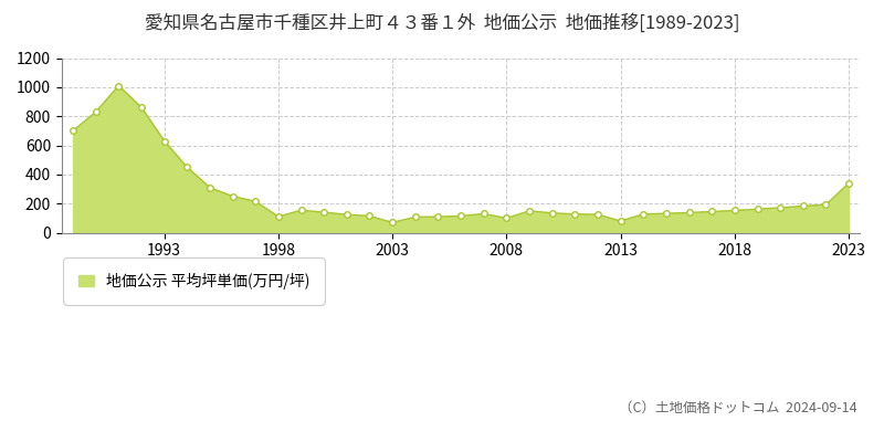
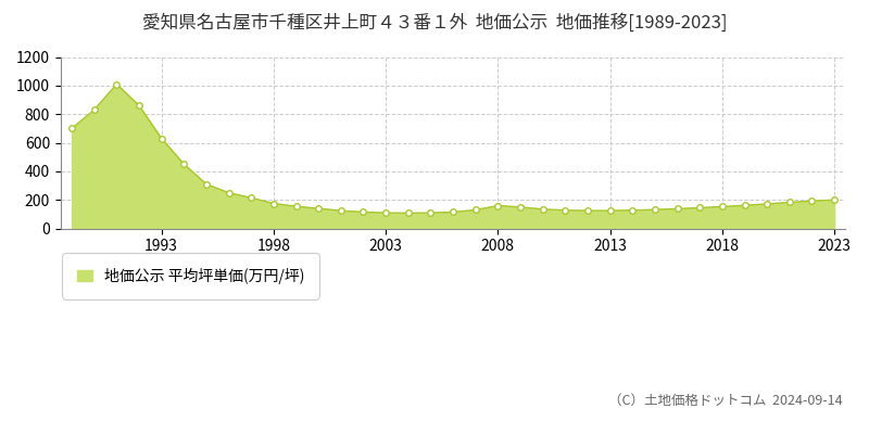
1998: 110 -> 180
2003: 70 -> 110
2008: 100 -> 160
2013: 80 -> 120
2023: 340 -> 200
